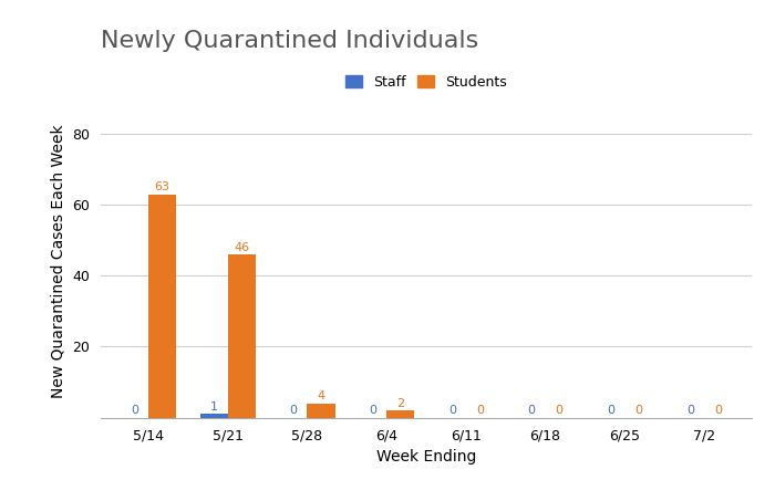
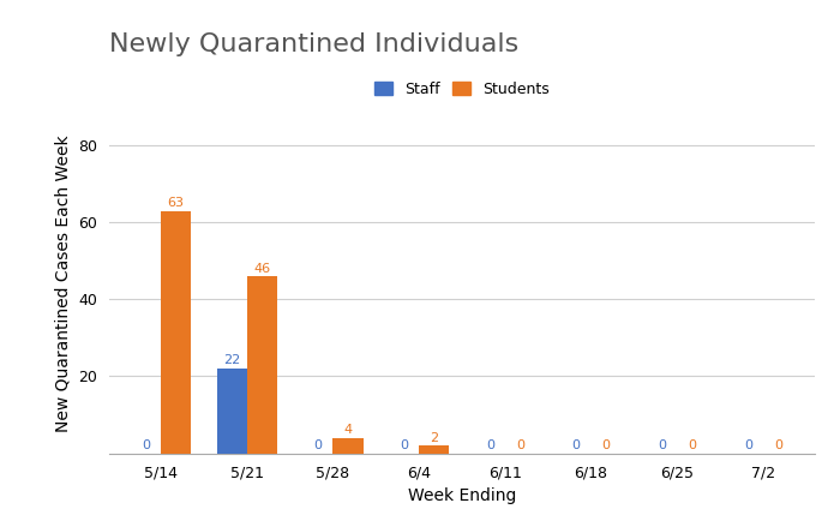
Staff/5/21: 1 -> 22
